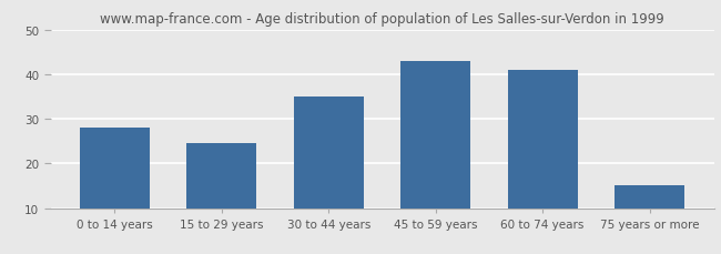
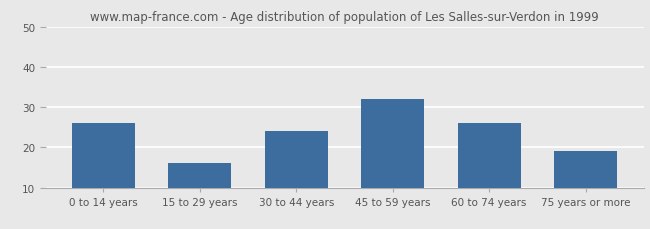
0 to 14 years: 28.0 -> 26.0
15 to 29 years: 24.5 -> 16.0
30 to 44 years: 35.0 -> 24.0
45 to 59 years: 43.0 -> 32.0
60 to 74 years: 41.0 -> 26.0
75 years or more: 15.0 -> 19.0
